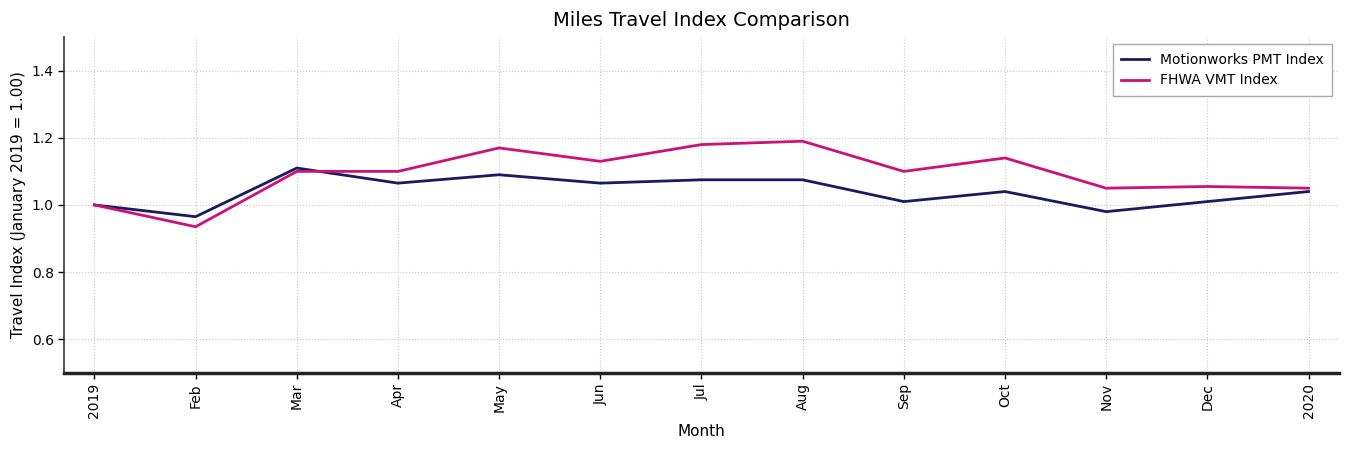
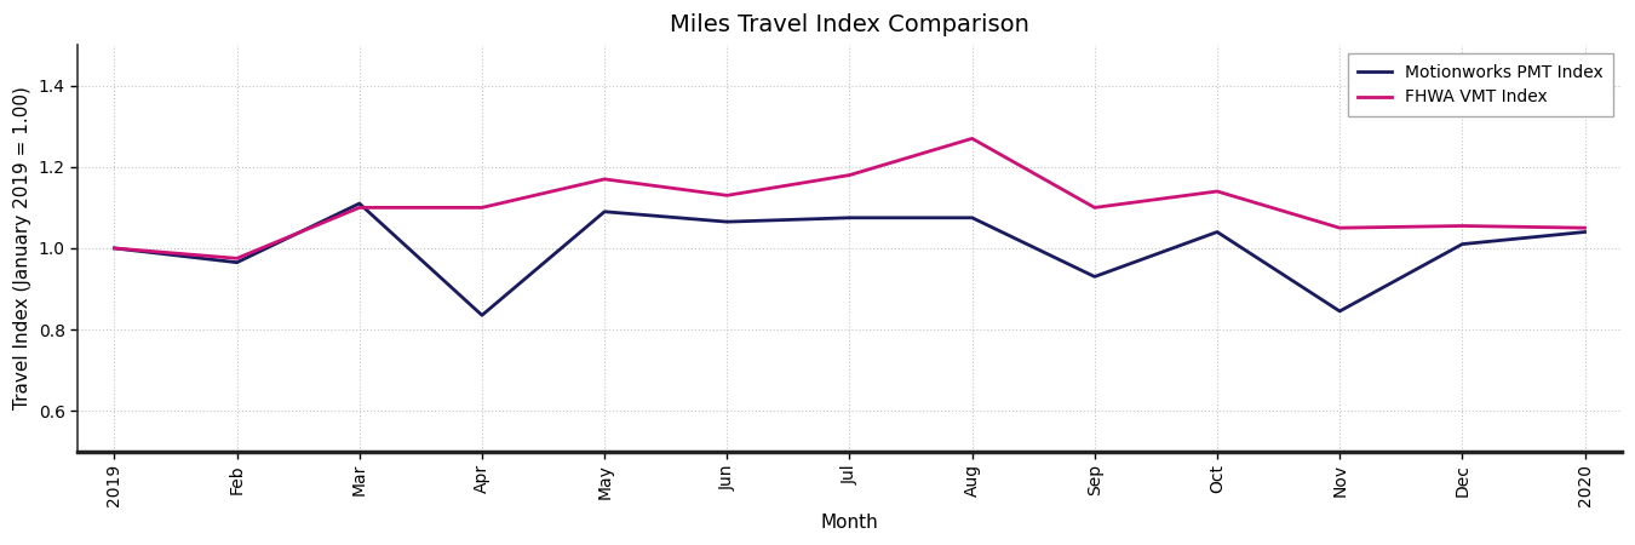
FHWA VMT Index/Feb: 0.935 -> 0.975
Motionworks PMT Index/Apr: 1.065 -> 0.835
FHWA VMT Index/Aug: 1.190 -> 1.270
Motionworks PMT Index/Sep: 1.010 -> 0.930
Motionworks PMT Index/Nov: 0.980 -> 0.845
